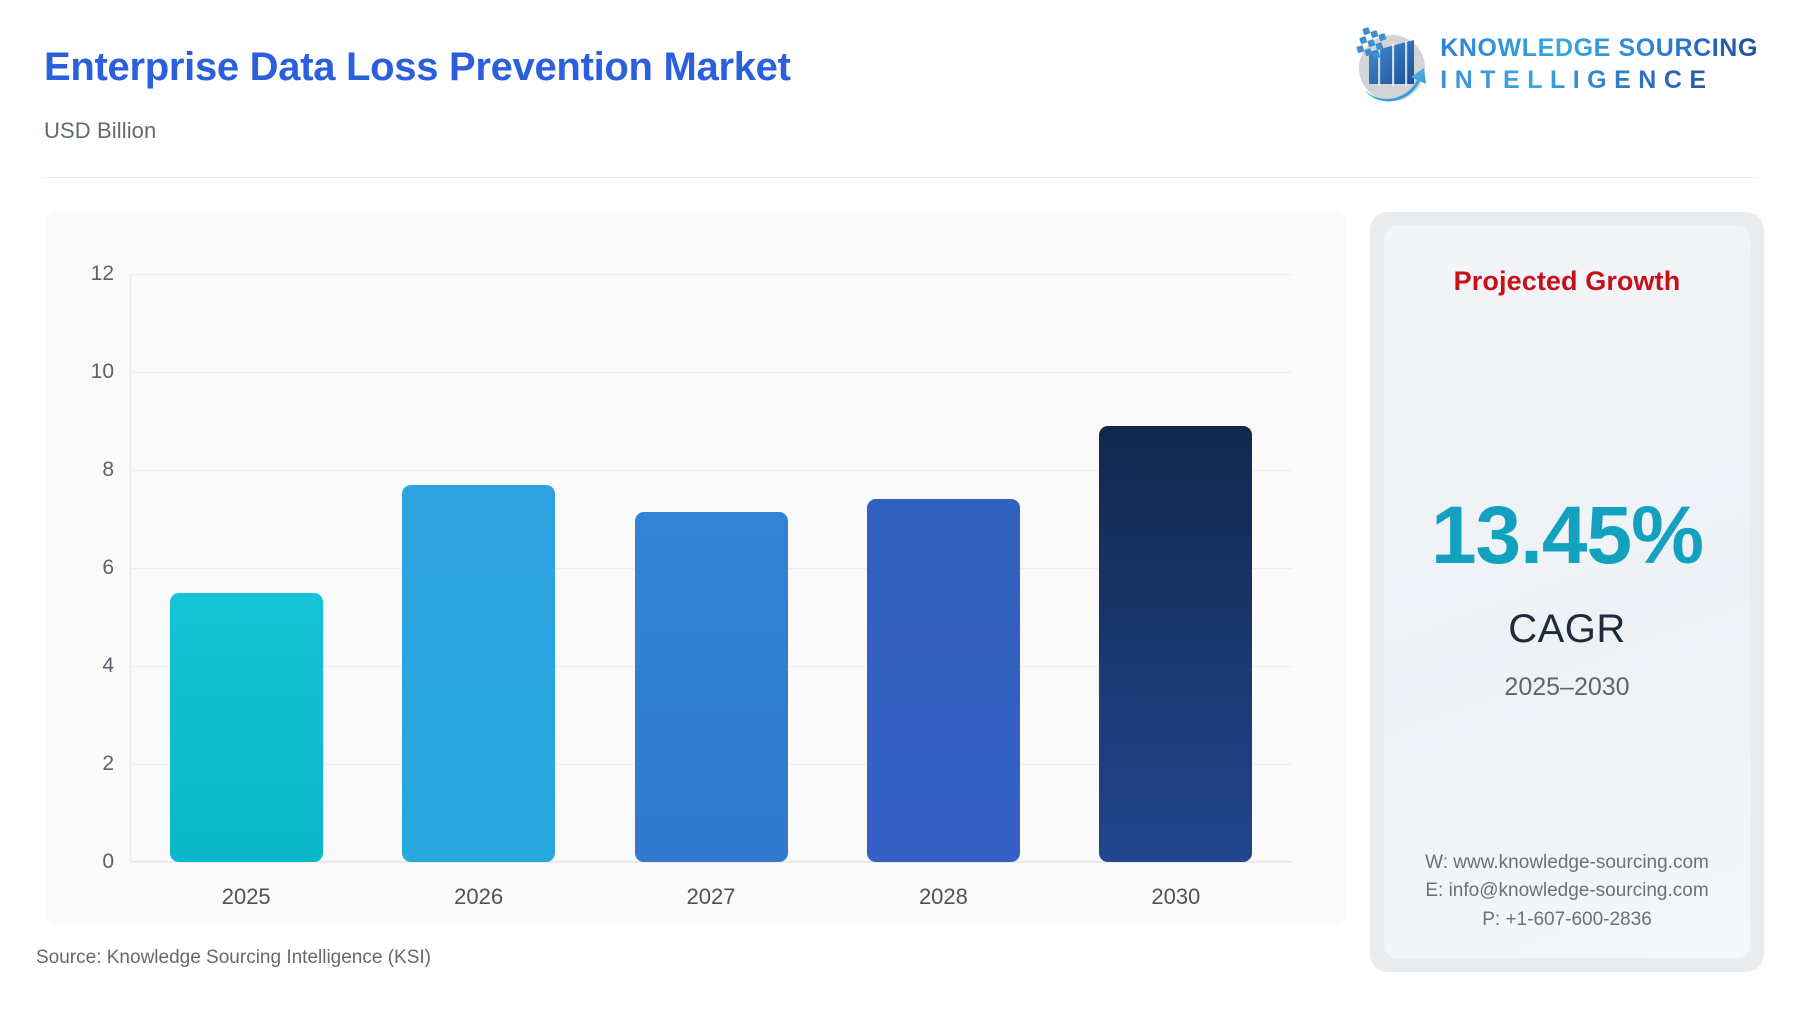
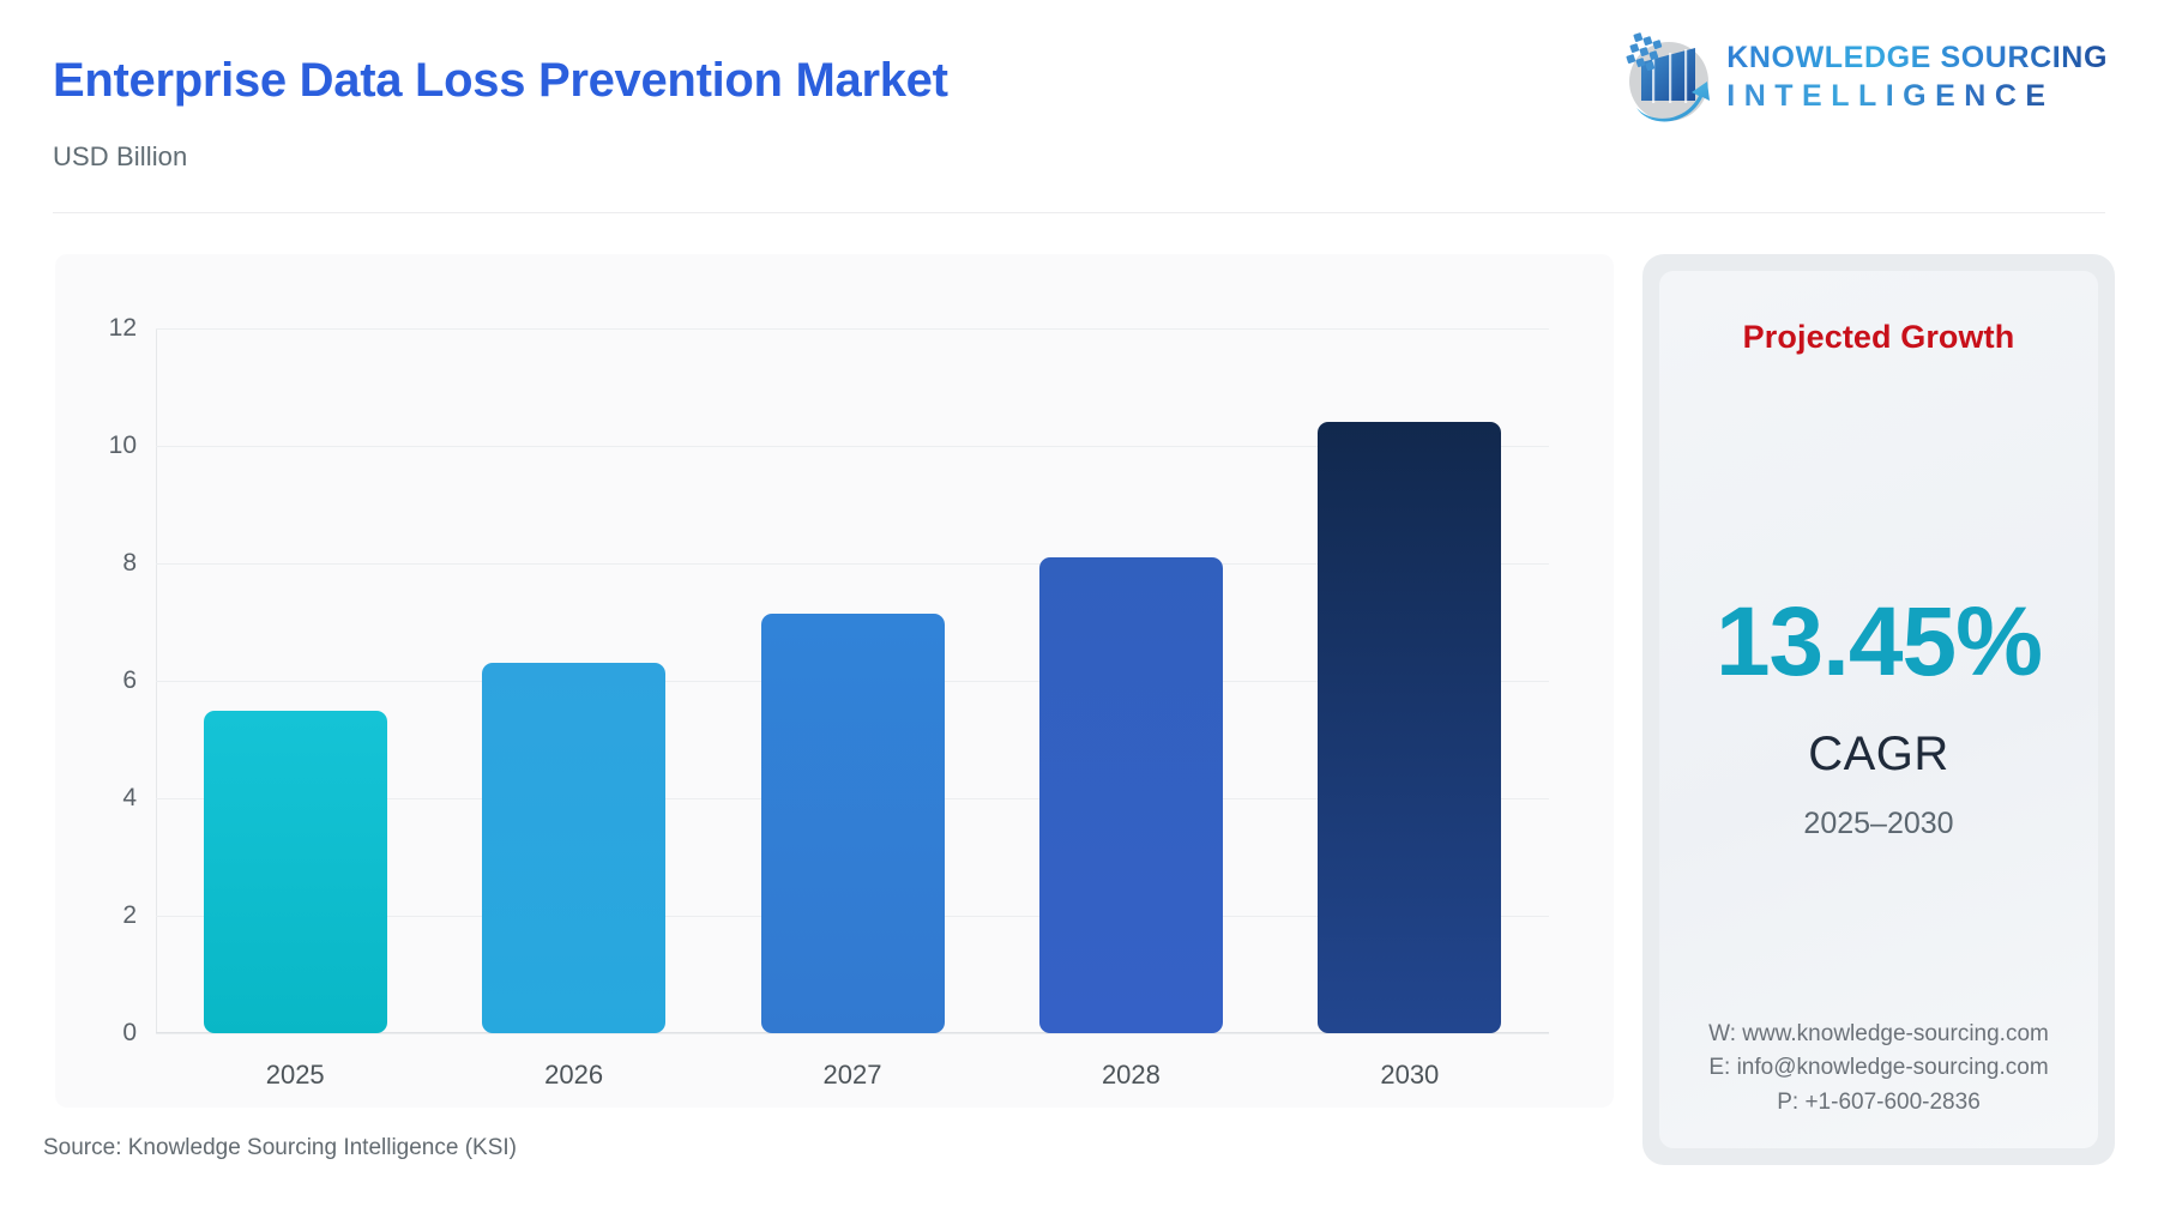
2026: 7.7 -> 6.3
2028: 7.4 -> 8.1
2030: 8.9 -> 10.4
